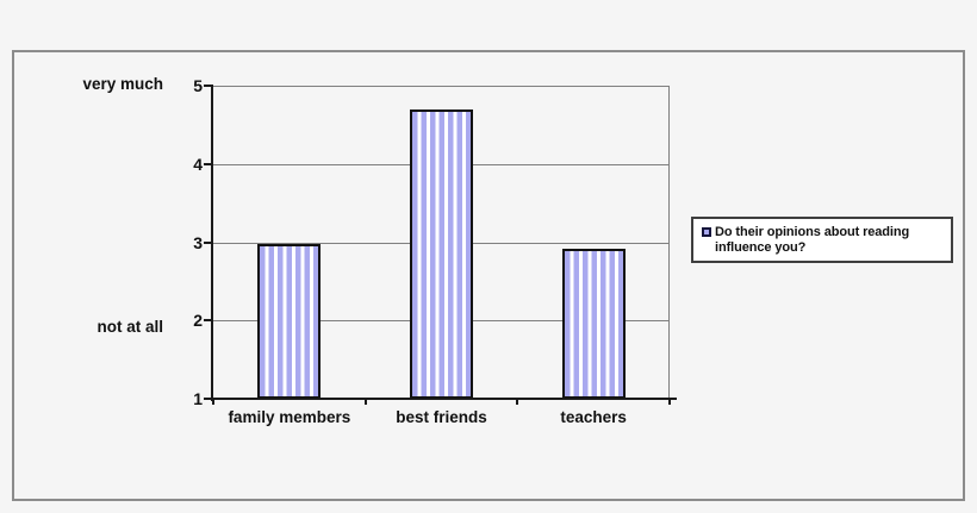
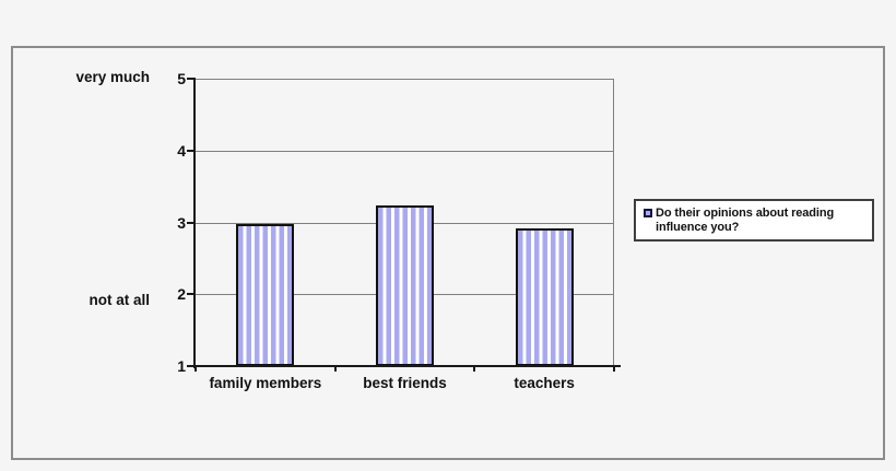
best friends: 4.7 -> 3.2
